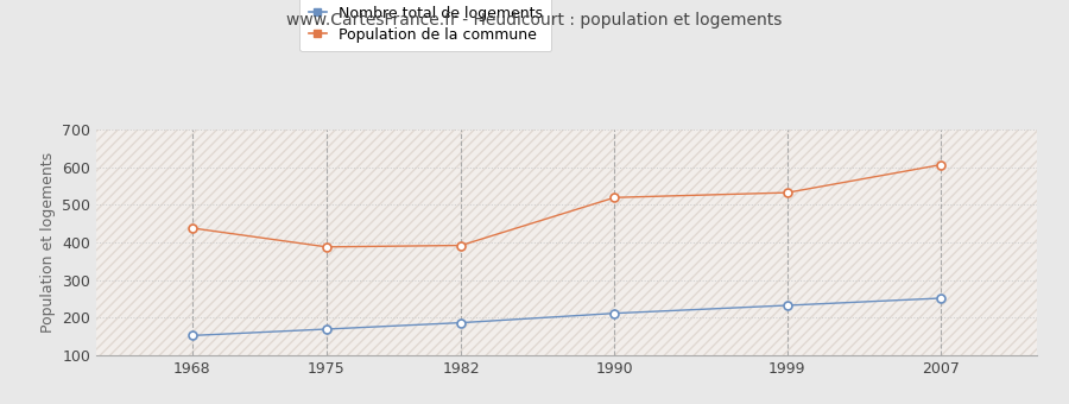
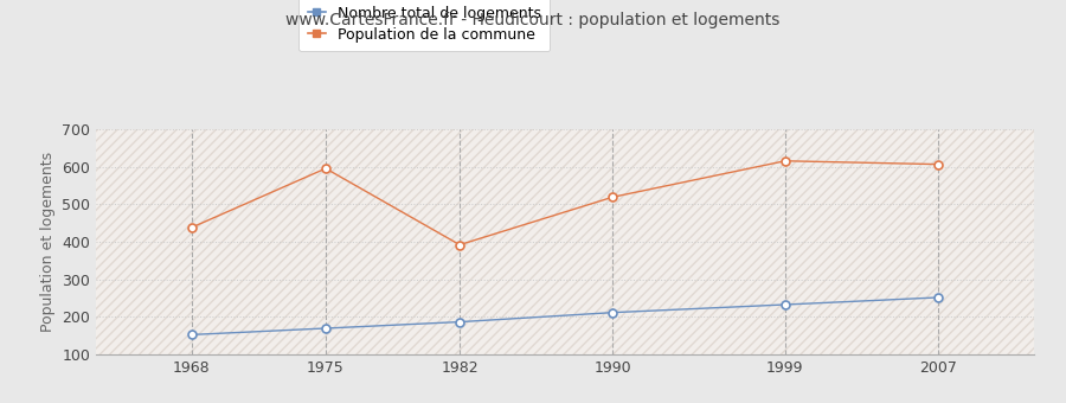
Population de la commune/1975: 388 -> 595
Population de la commune/1999: 532 -> 615
